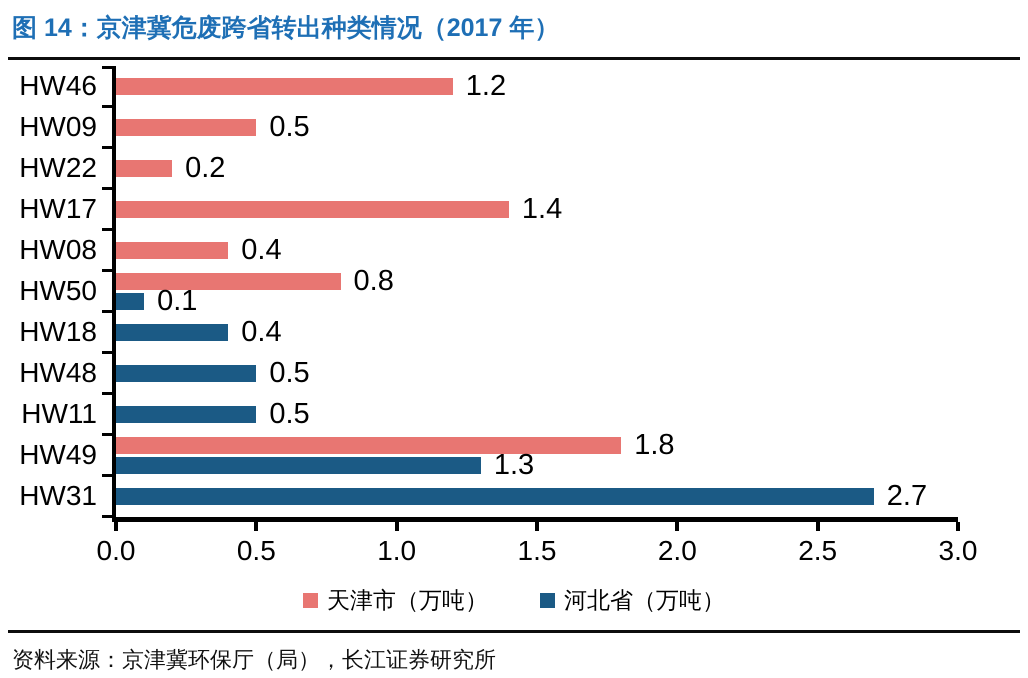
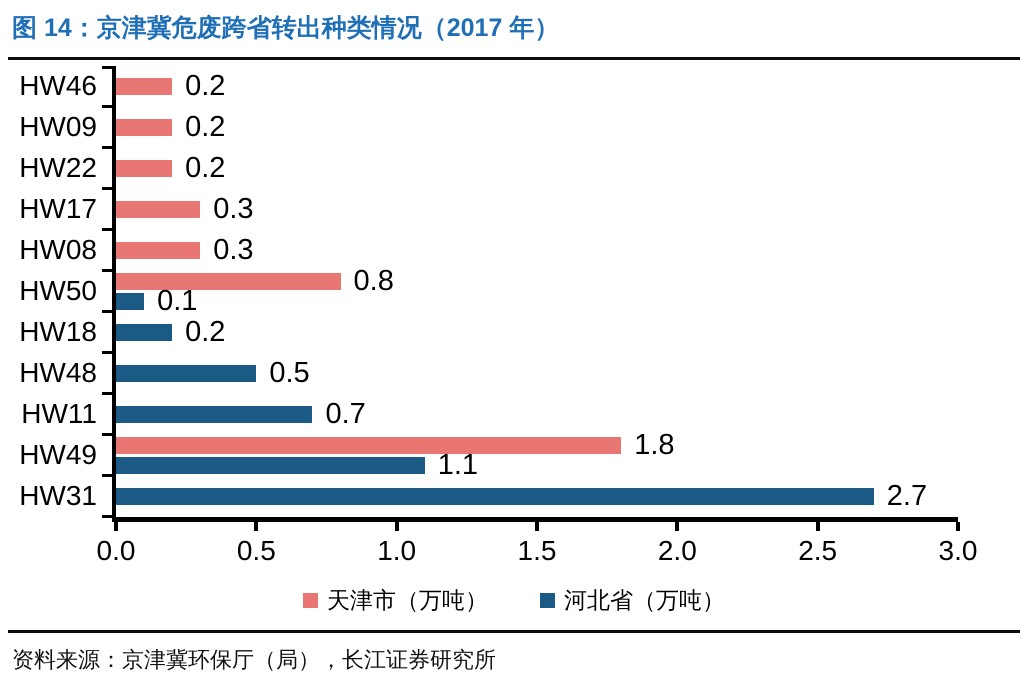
天津市（万吨）/HW46: 1.2 -> 0.2
天津市（万吨）/HW09: 0.5 -> 0.2
天津市（万吨）/HW17: 1.4 -> 0.3
天津市（万吨）/HW08: 0.4 -> 0.3
河北省（万吨）/HW18: 0.4 -> 0.2
河北省（万吨）/HW11: 0.5 -> 0.7
河北省（万吨）/HW49: 1.3 -> 1.1
